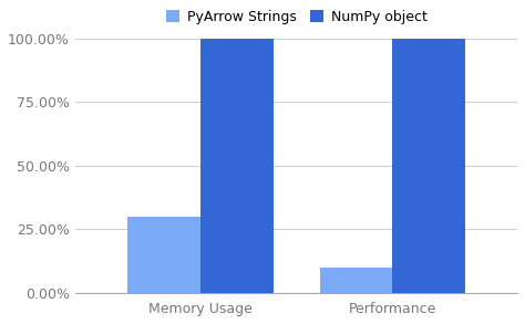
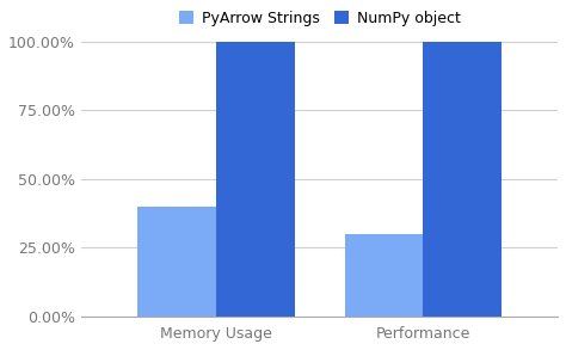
PyArrow Strings/Memory Usage: 30% -> 40%
PyArrow Strings/Performance: 10% -> 30%
